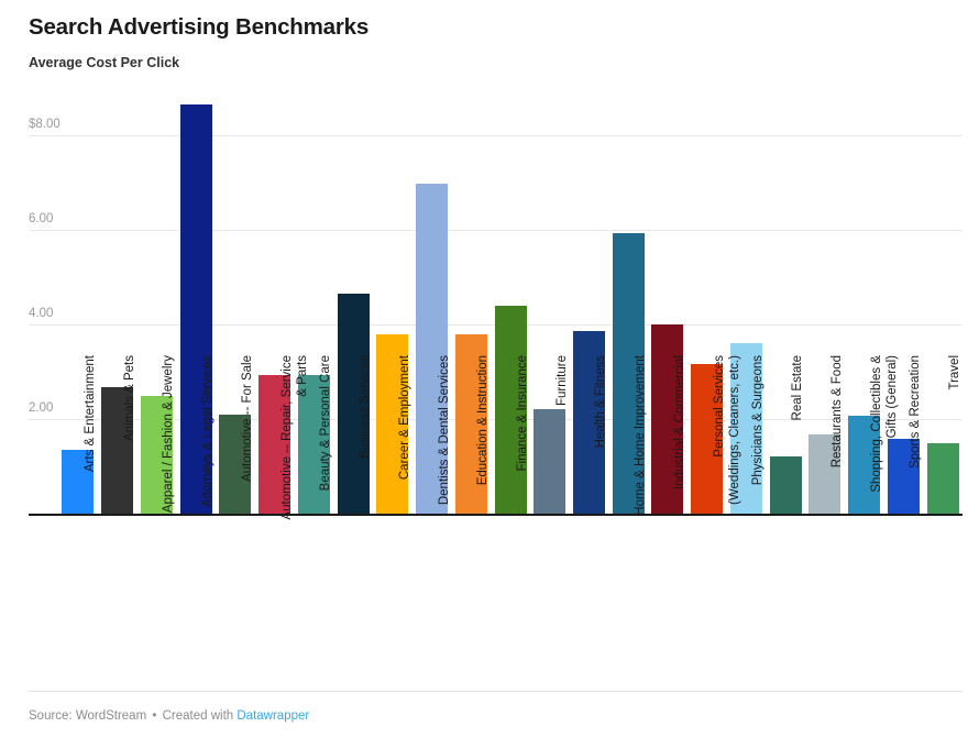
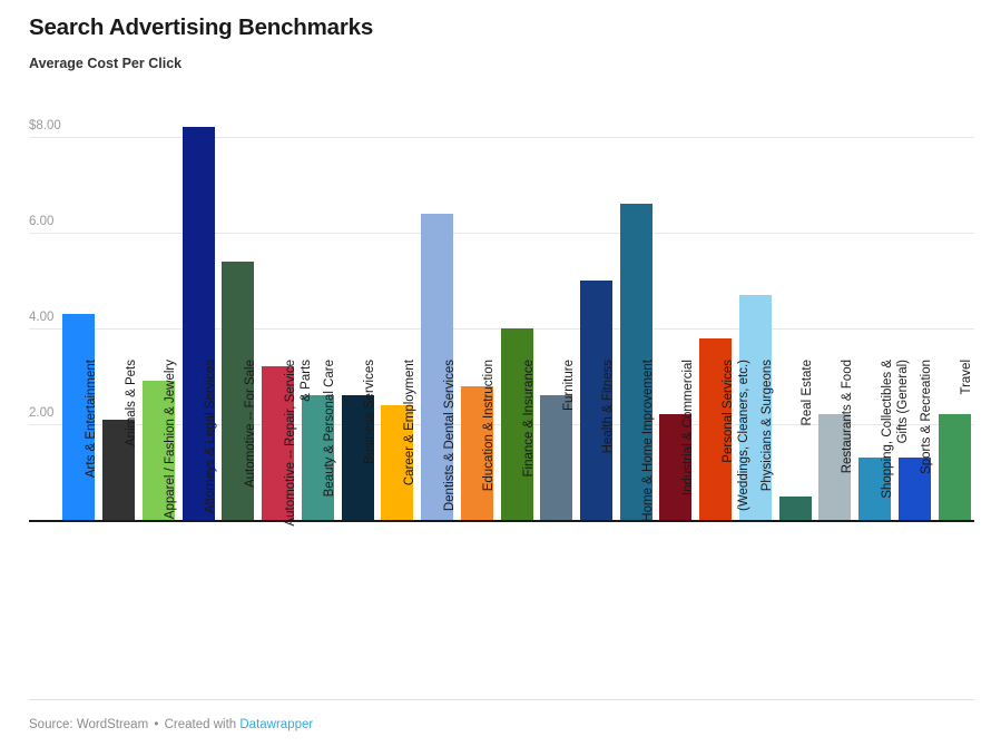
Arts & Entertainment: $1.4 -> $4.3
Animals & Pets: $2.7 -> $2.1
Apparel / Fashion & Jewelry: $2.5 -> $2.9
Attorneys & Legal Services: $8.7 -> $8.2
Automotive -- For Sale: $2.1 -> $5.4
Automotive -- Repair, Service & Parts: $2.9 -> $3.2
Beauty & Personal Care: $2.9 -> $2.6
Business Services: $4.7 -> $2.6
Career & Employment: $3.8 -> $2.4
Dentists & Dental Services: $7.0 -> $6.4
Education & Instruction: $3.8 -> $2.8
Finance & Insurance: $4.4 -> $4.0
Furniture: $2.2 -> $2.6
Health & Fitness: $3.9 -> $5.0
Home & Home Improvement: $5.9 -> $6.6
Industrial & Commercial: $4.0 -> $2.2
Personal Services (Weddings, Cleaners, etc.): $3.2 -> $3.8
Physicians & Surgeons: $3.6 -> $4.7
Real Estate: $1.2 -> $0.5
Restaurants & Food: $1.7 -> $2.2
Shopping, Collectibles & Gifts (General): $2.1 -> $1.3
Sports & Recreation: $1.6 -> $1.3
Travel: $1.5 -> $2.2
